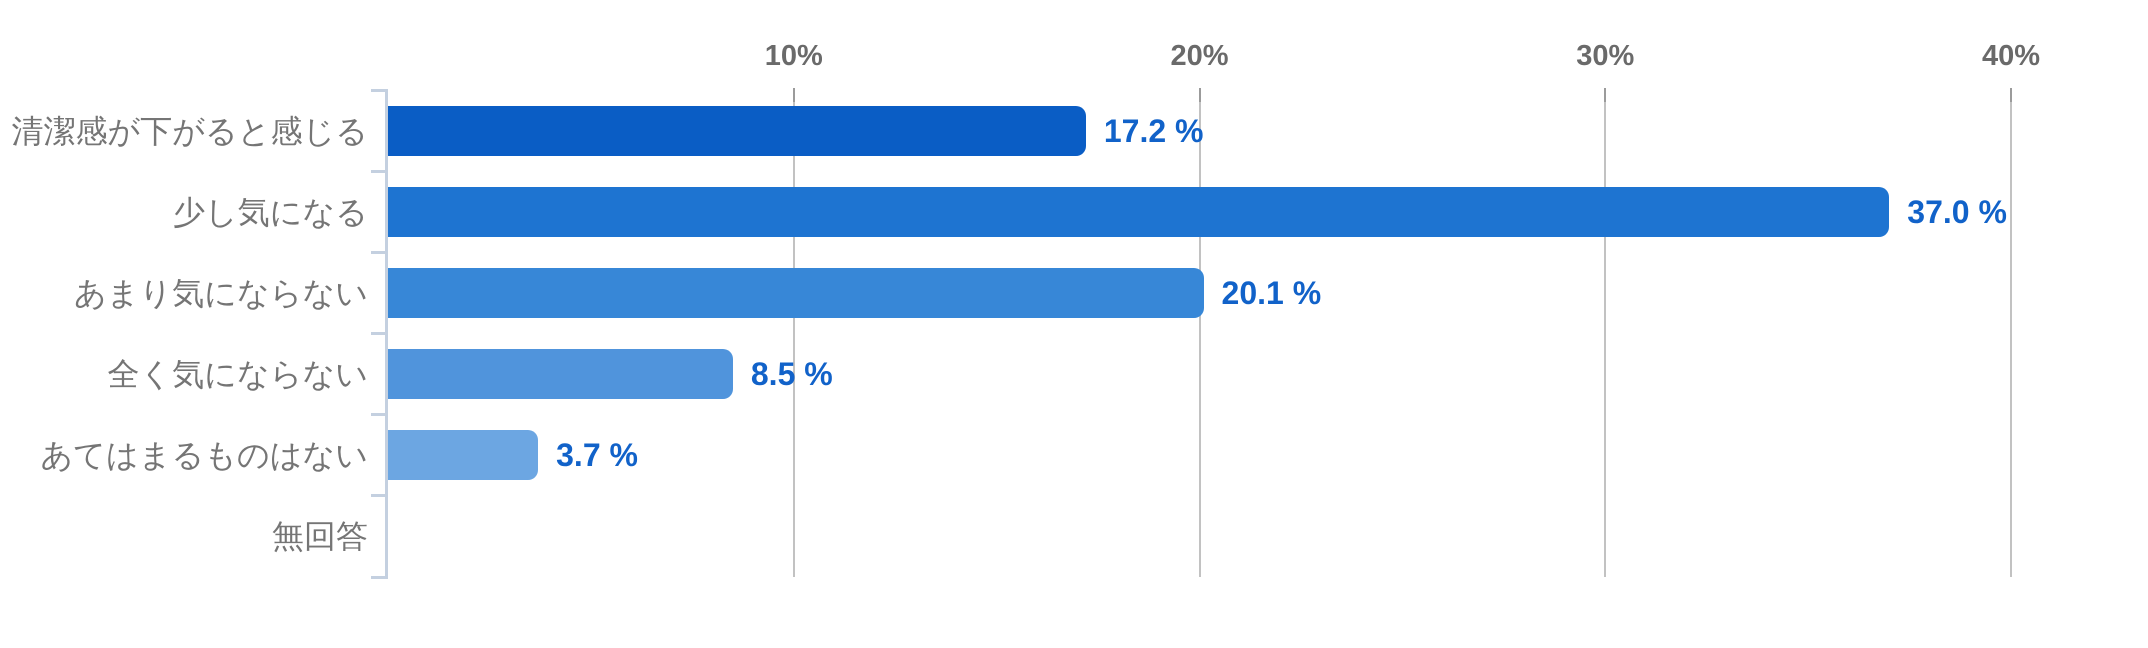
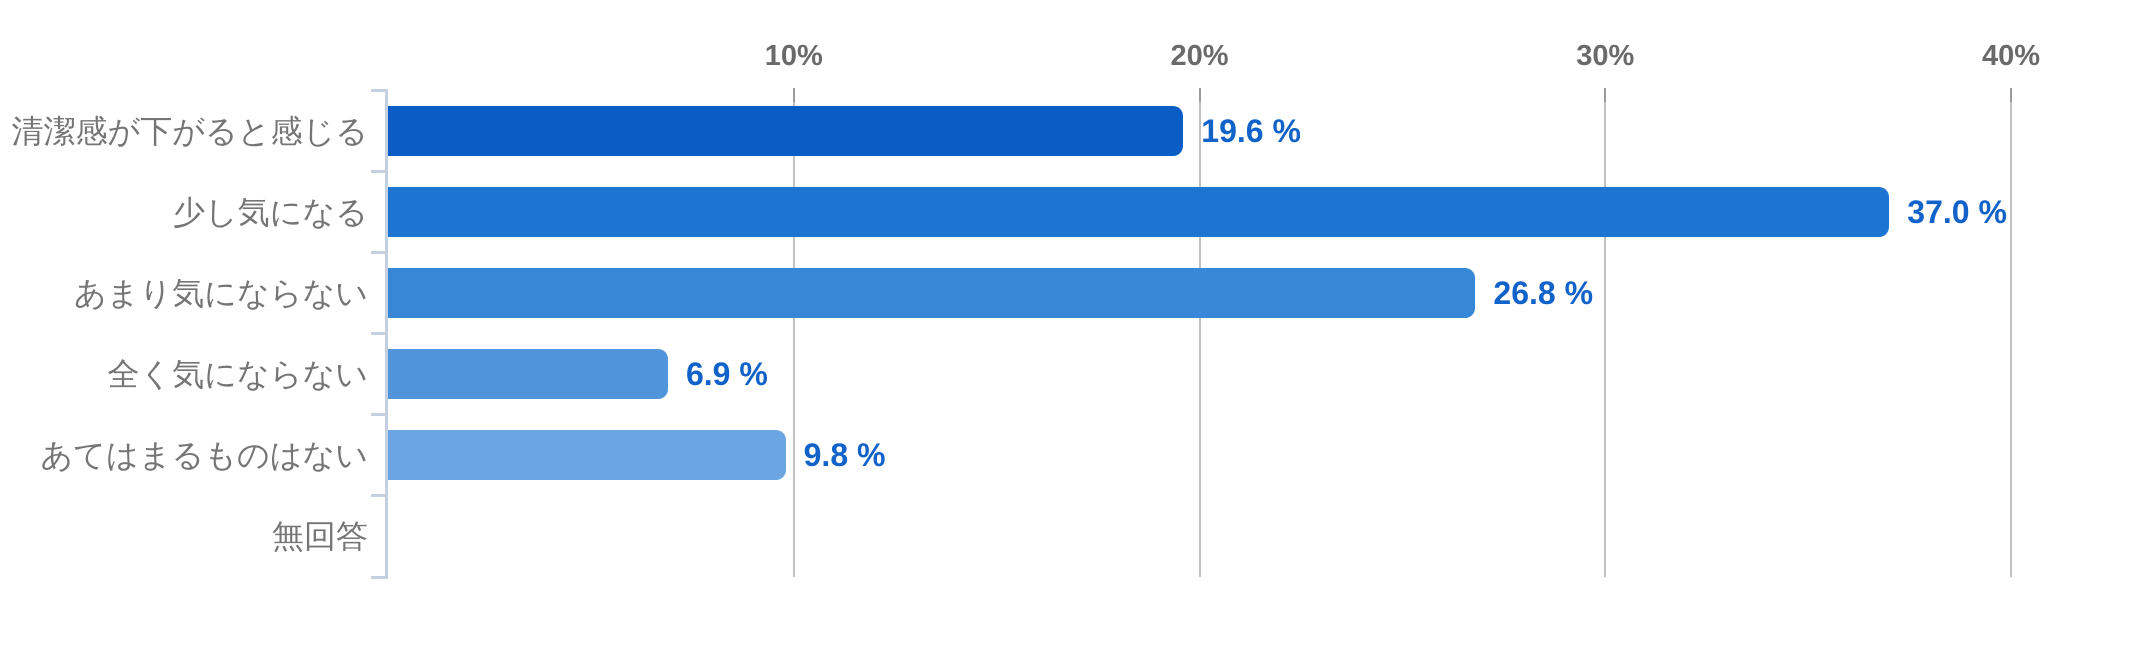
清潔感が下がると感じる: 17.2 -> 19.6
あまり気にならない: 20.1 -> 26.8
全く気にならない: 8.5 -> 6.9
あてはまるものはない: 3.7 -> 9.8
